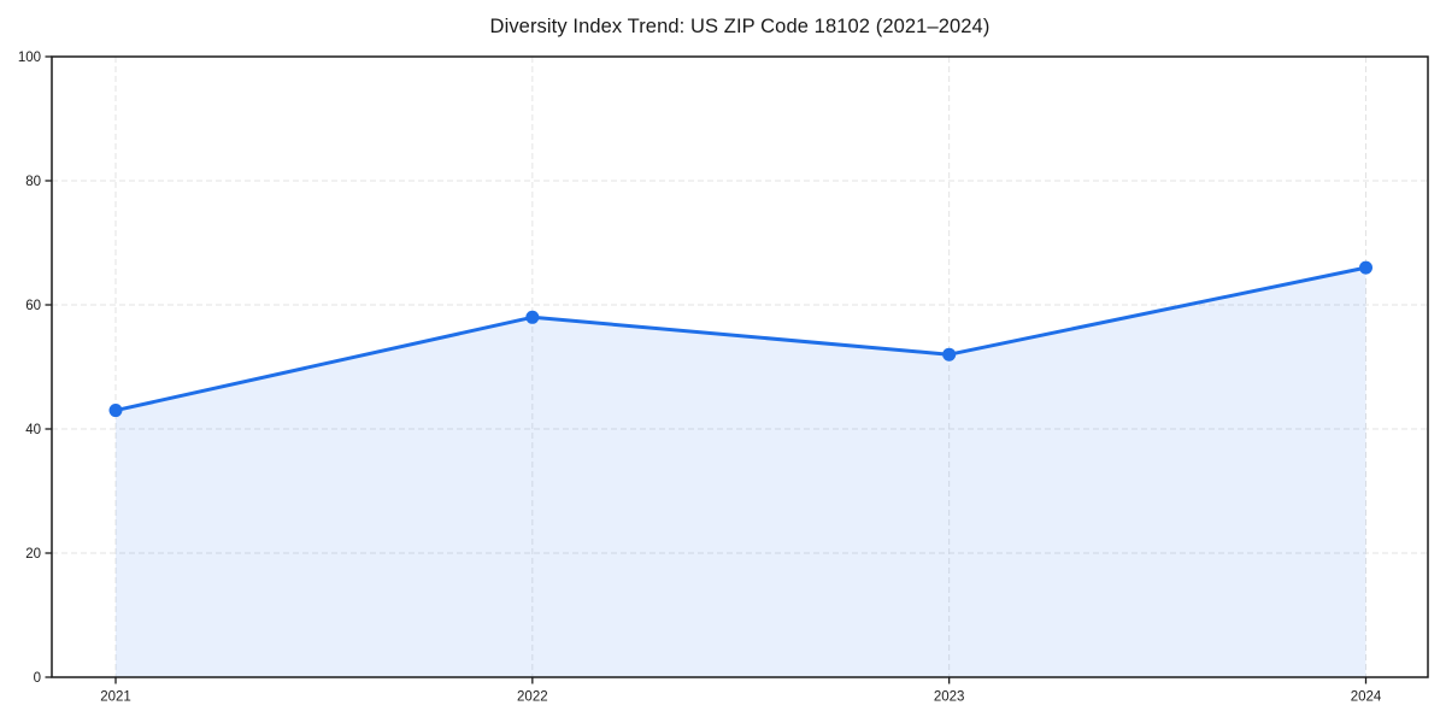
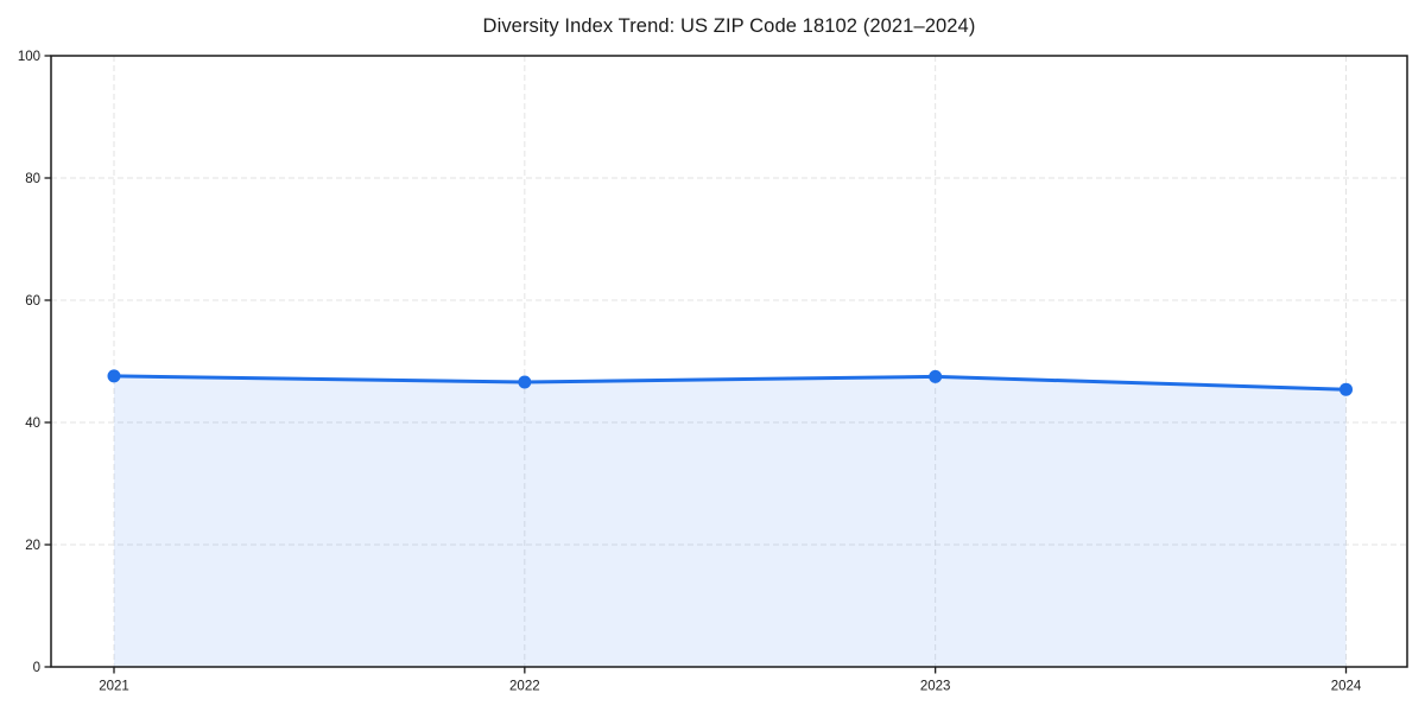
2021: 43 -> 48
2022: 58 -> 47
2023: 52 -> 48
2024: 66 -> 45
